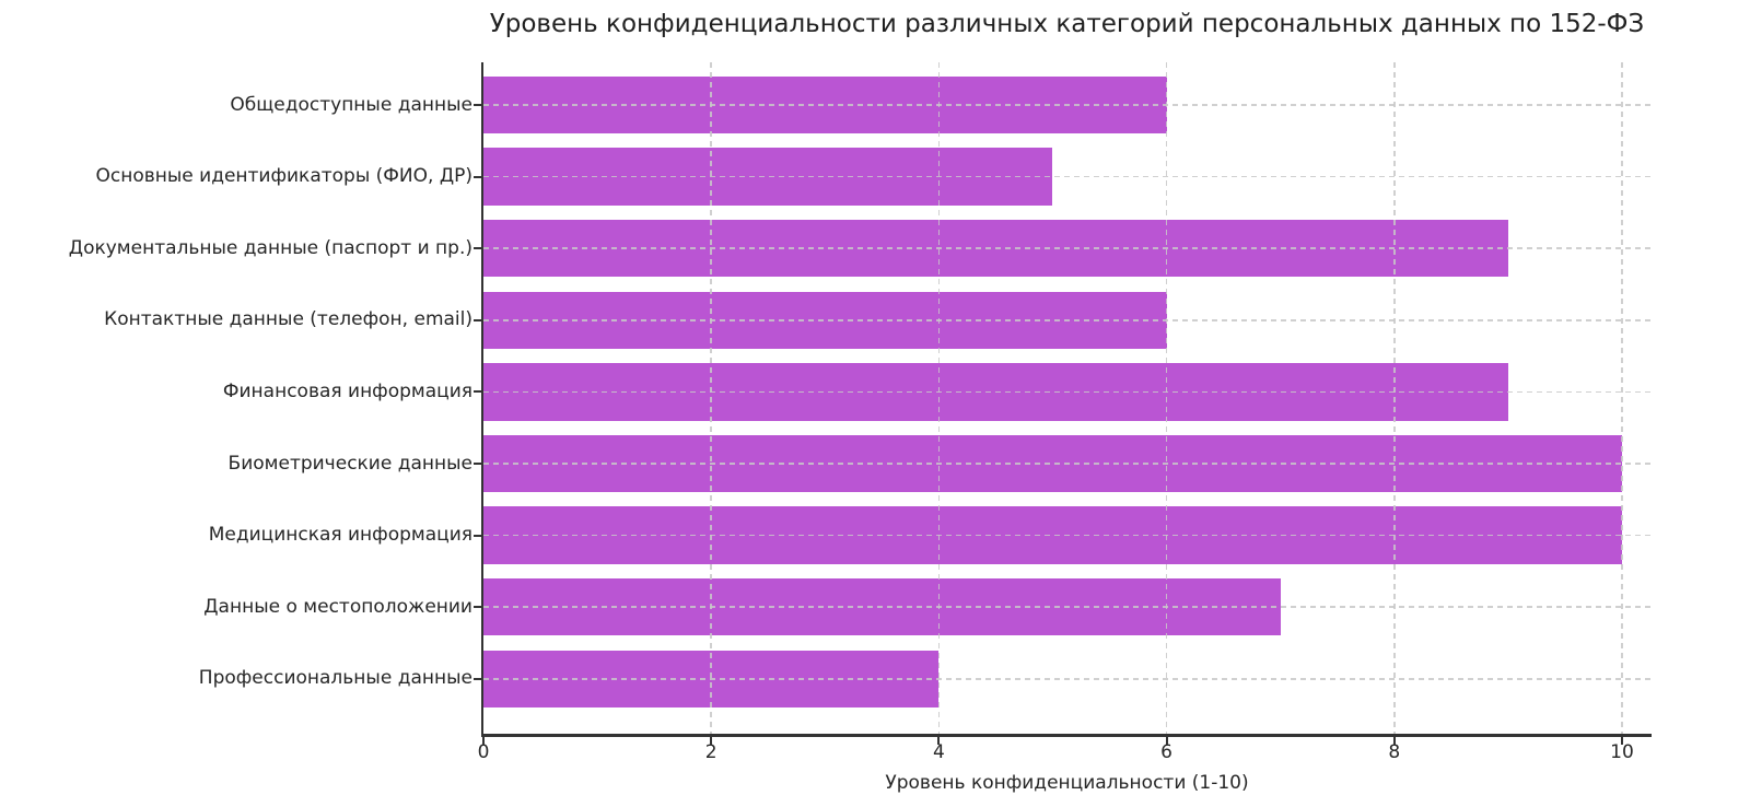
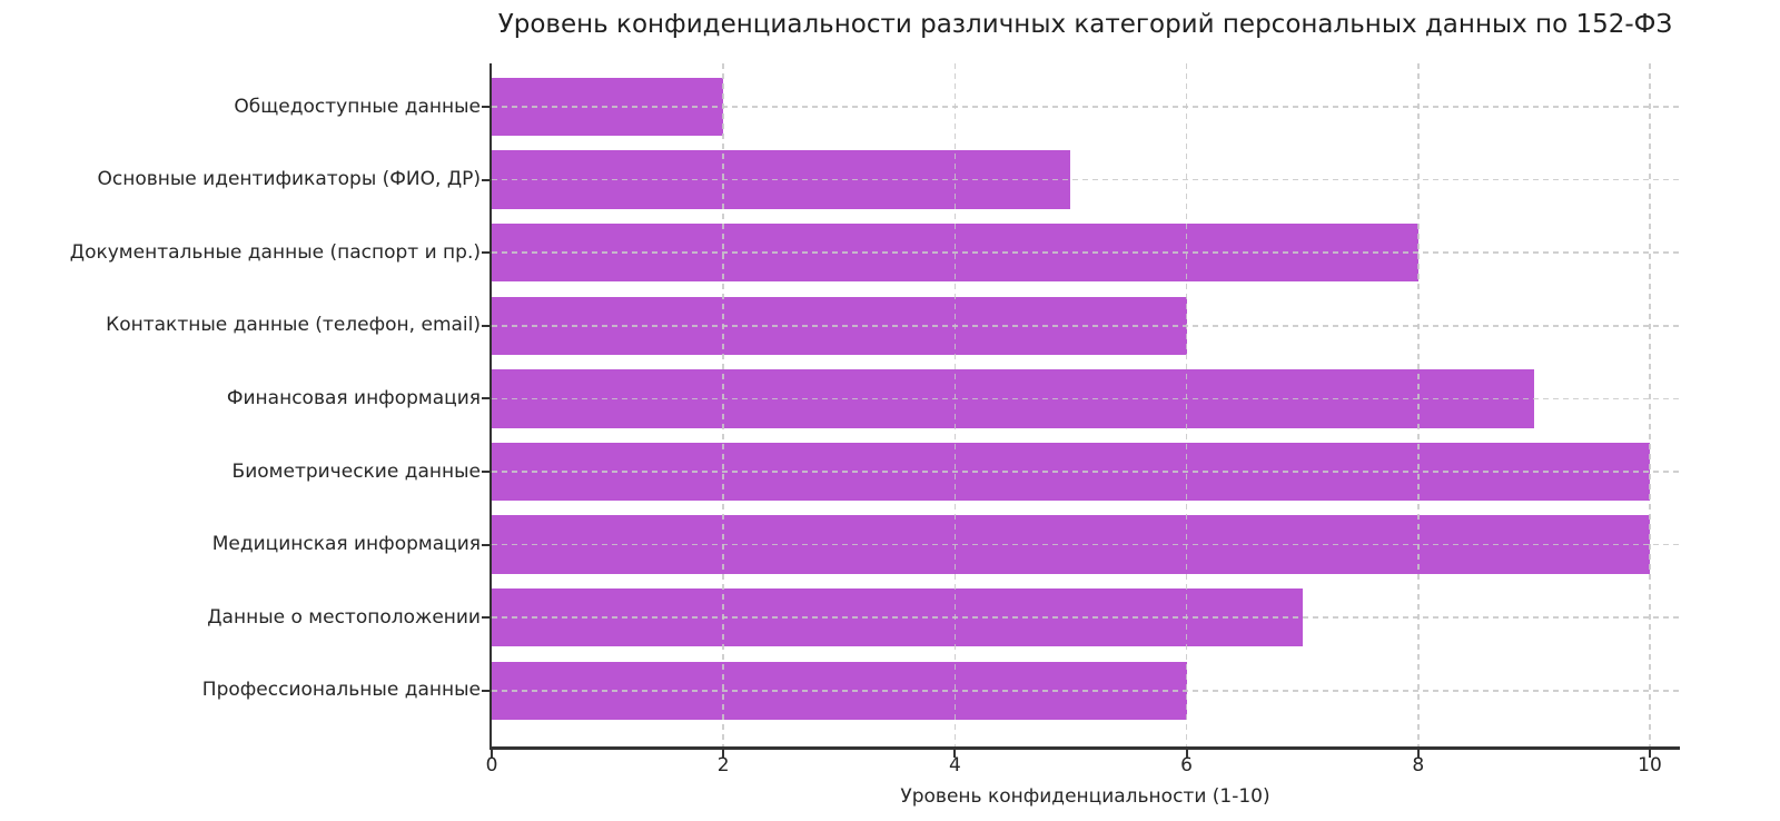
Общедоступные данные: 6 -> 2
Документальные данные (паспорт и пр.): 9 -> 8
Профессиональные данные: 4 -> 6
